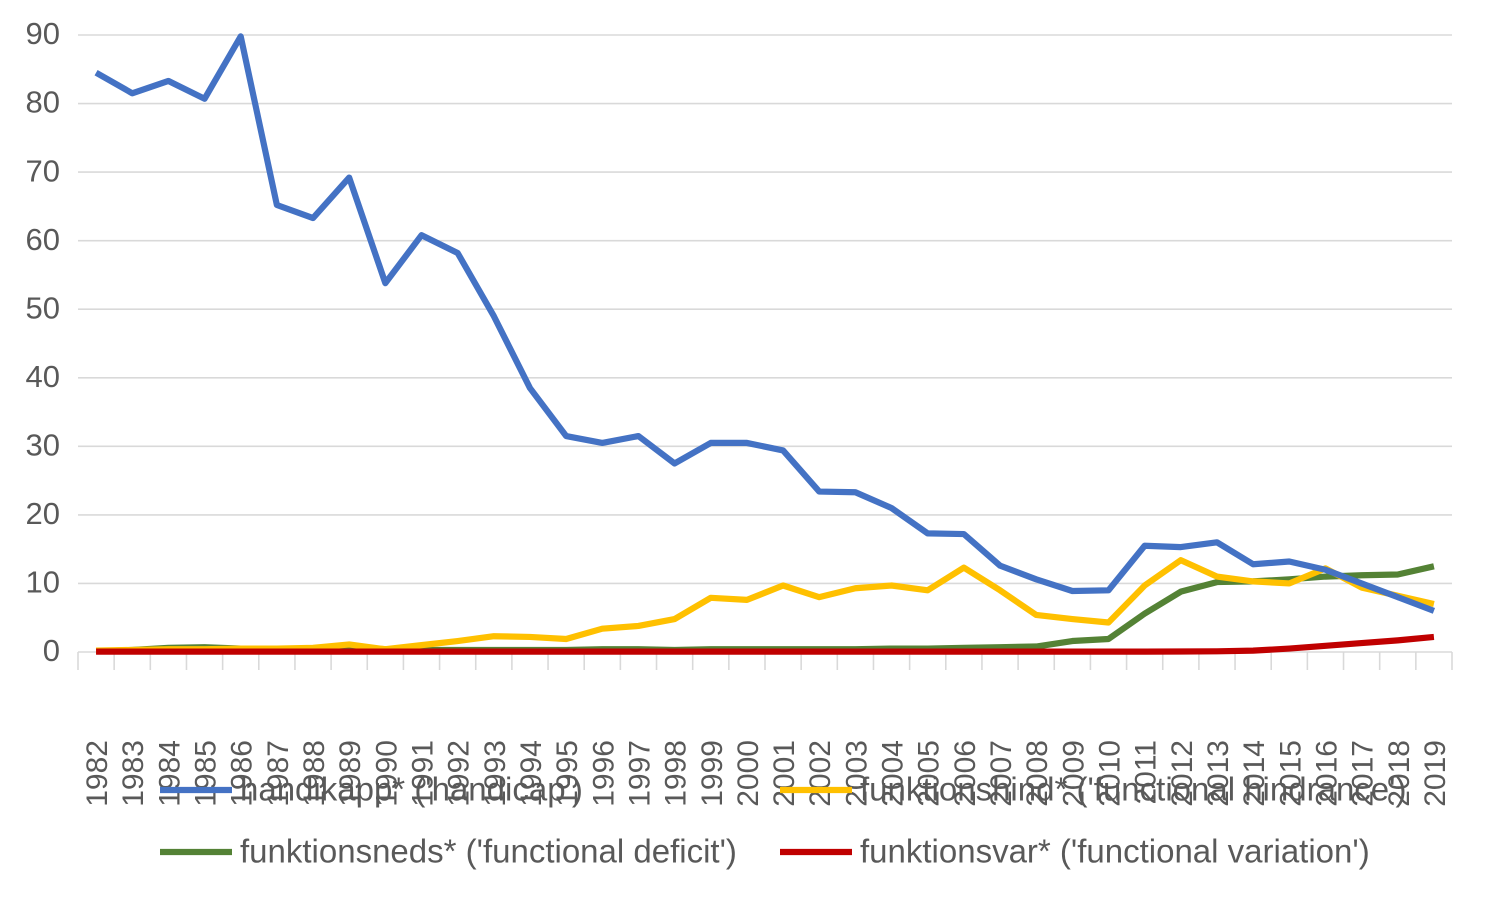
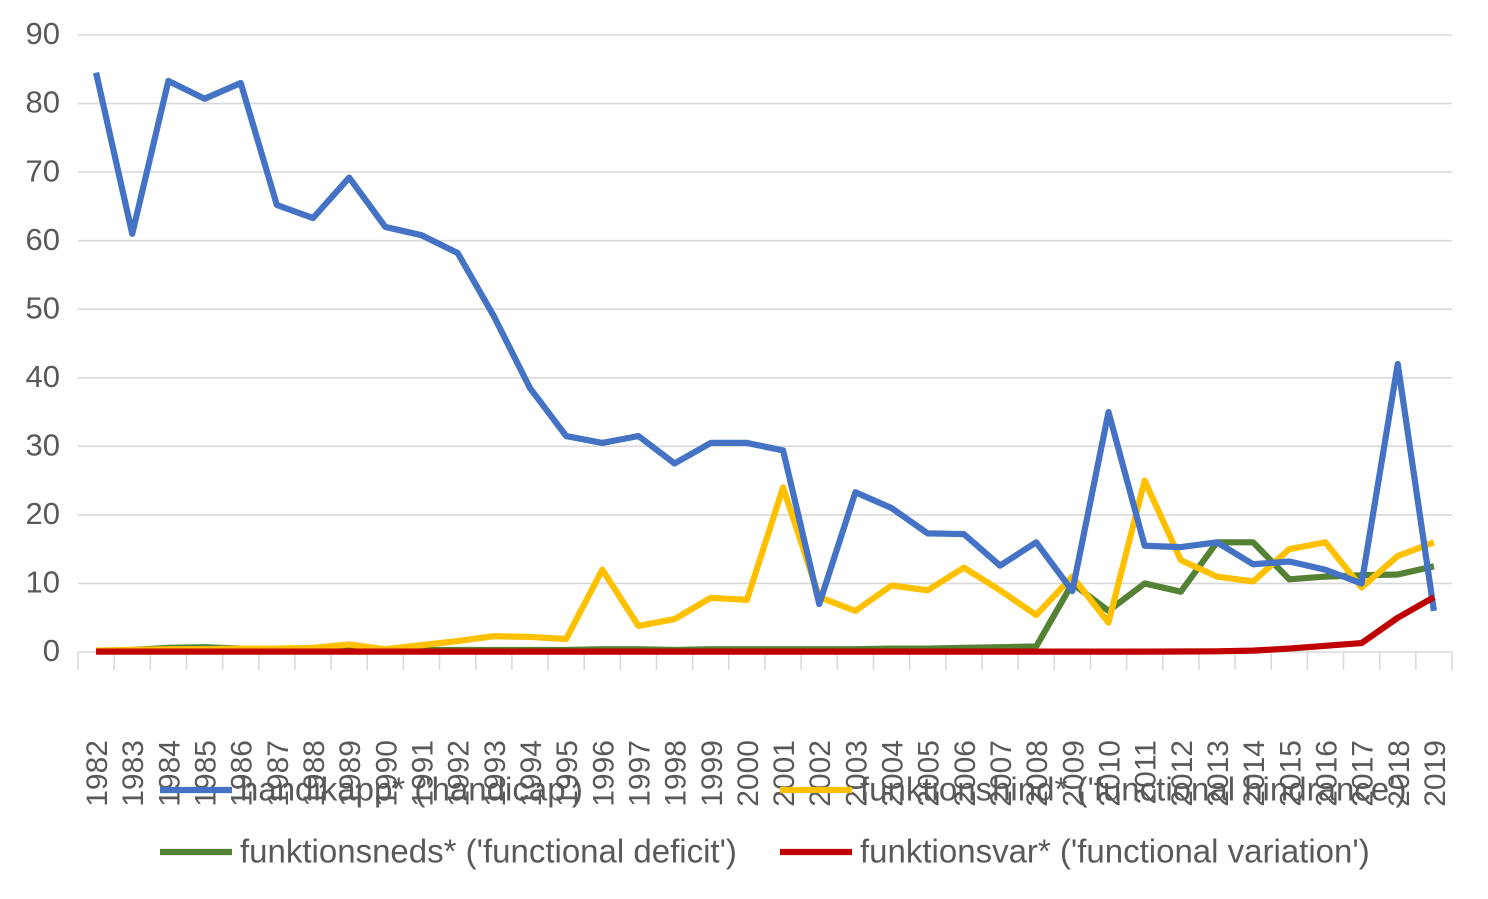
handikapp* ('handicap')/1983: 82 -> 61
handikapp* ('handicap')/1986: 90 -> 83
handikapp* ('handicap')/1990: 54 -> 62
funktionshind* ('functional hindrance')/1996: 3 -> 12
funktionshind* ('functional hindrance')/2001: 10 -> 24
handikapp* ('handicap')/2002: 23 -> 7
funktionshind* ('functional hindrance')/2003: 9 -> 6
handikapp* ('handicap')/2008: 11 -> 16
funktionshind* ('functional hindrance')/2009: 5 -> 11
funktionsneds* ('functional deficit')/2009: 2 -> 10
handikapp* ('handicap')/2010: 9 -> 35
funktionsneds* ('functional deficit')/2010: 2 -> 6
funktionshind* ('functional hindrance')/2011: 10 -> 25
funktionsneds* ('functional deficit')/2011: 6 -> 10
funktionsneds* ('functional deficit')/2013: 10 -> 16
funktionsneds* ('functional deficit')/2014: 10 -> 16
funktionshind* ('functional hindrance')/2015: 10 -> 15
funktionshind* ('functional hindrance')/2016: 12 -> 16
handikapp* ('handicap')/2018: 8 -> 42
funktionshind* ('functional hindrance')/2018: 8 -> 14
funktionsvar* ('functional variation')/2018: 2 -> 5
funktionshind* ('functional hindrance')/2019: 7 -> 16
funktionsvar* ('functional variation')/2019: 2 -> 8
